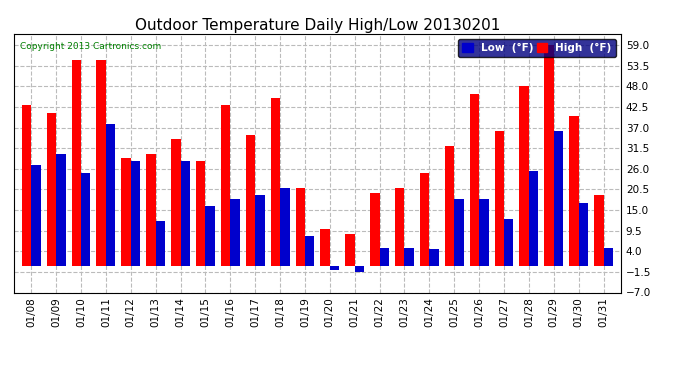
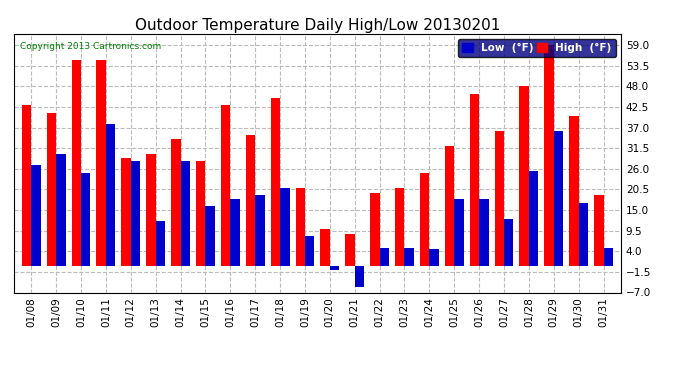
Low (°F)/01/21: -1.5 -> -5.5
